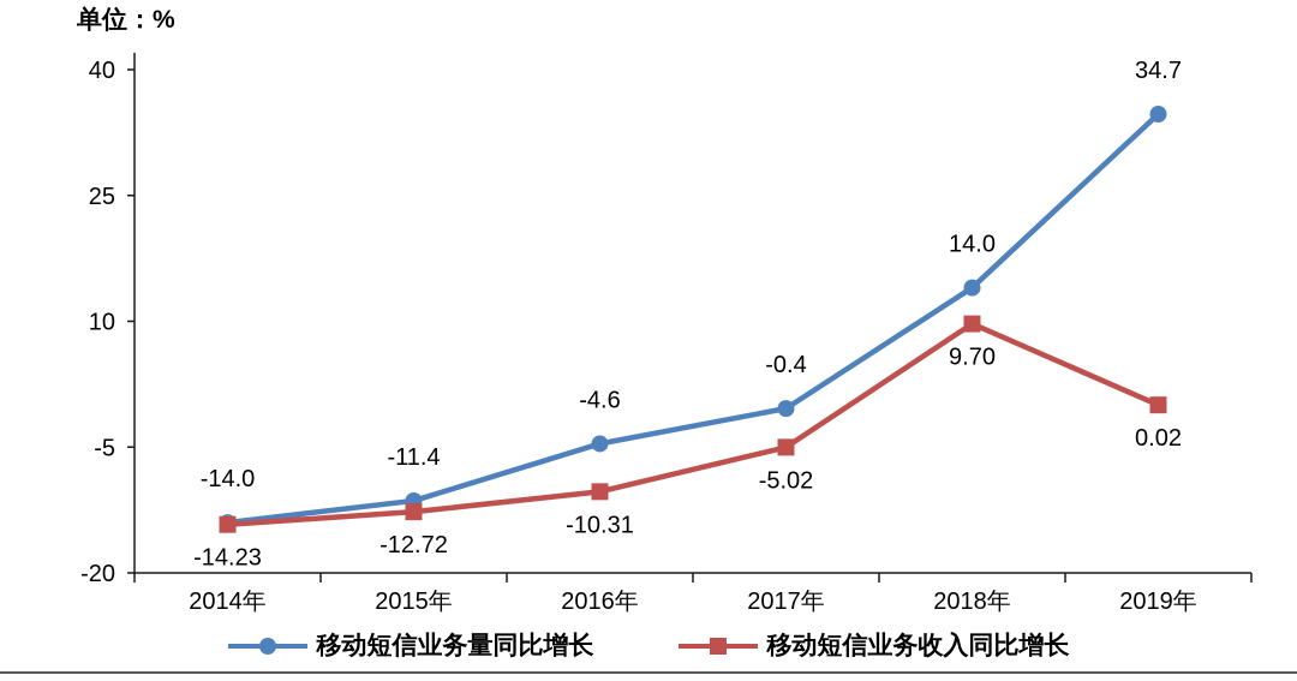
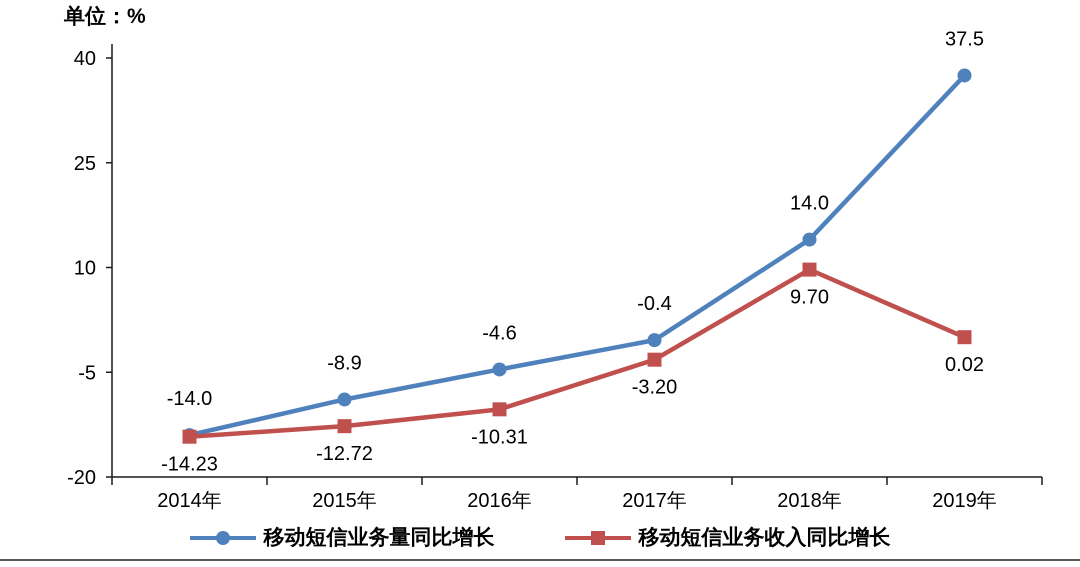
移动短信业务量同比增长/2015年: -11.4 -> -8.9
移动短信业务收入同比增长/2017年: -5.02 -> -3.20
移动短信业务量同比增长/2019年: 34.7 -> 37.5
